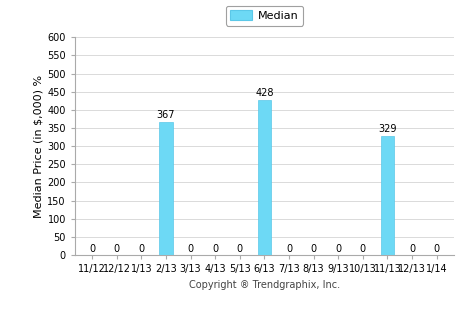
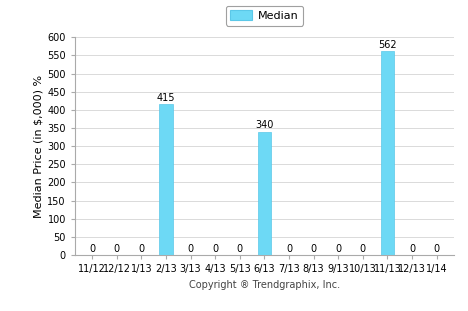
2/13: 367 -> 415
6/13: 428 -> 340
11/13: 329 -> 562
